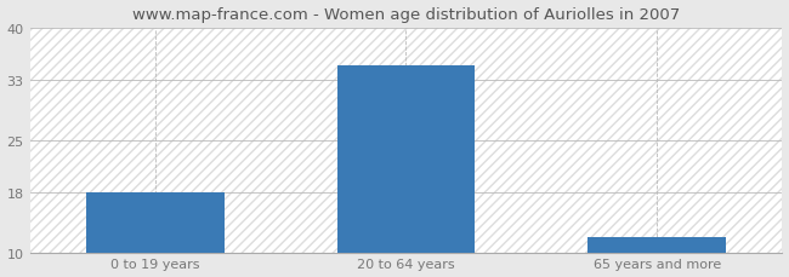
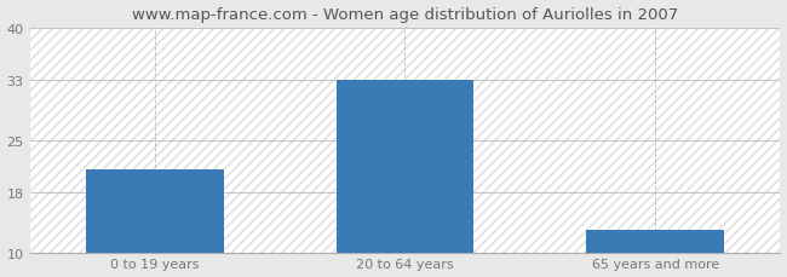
0 to 19 years: 18 -> 21
20 to 64 years: 35 -> 33
65 years and more: 12 -> 13
